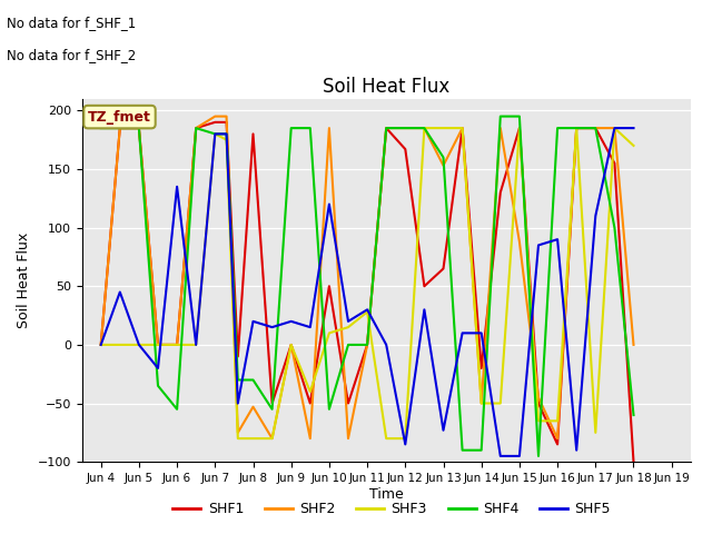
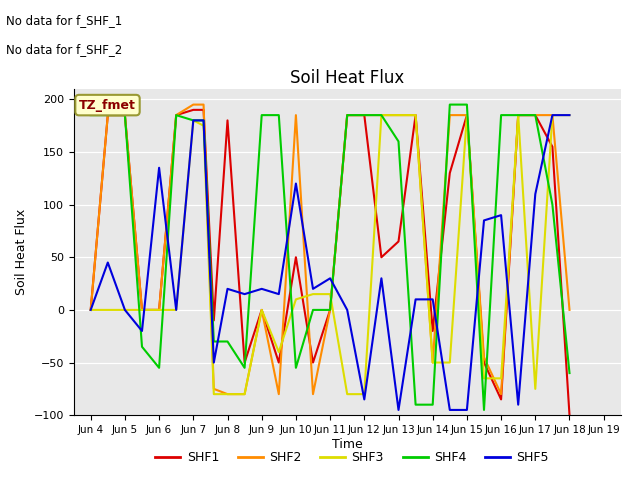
SHF2/Jun 8: -53 -> -80
SHF3/Jun 11: 28 -> 15
SHF1/Jun 12: 167 -> 185
SHF2/Jun 13: 153 -> 185
SHF5/Jun 13: -73 -> -95
SHF2/Jun 15: 88 -> 185
SHF3/Jun 18: 170 -> 185
